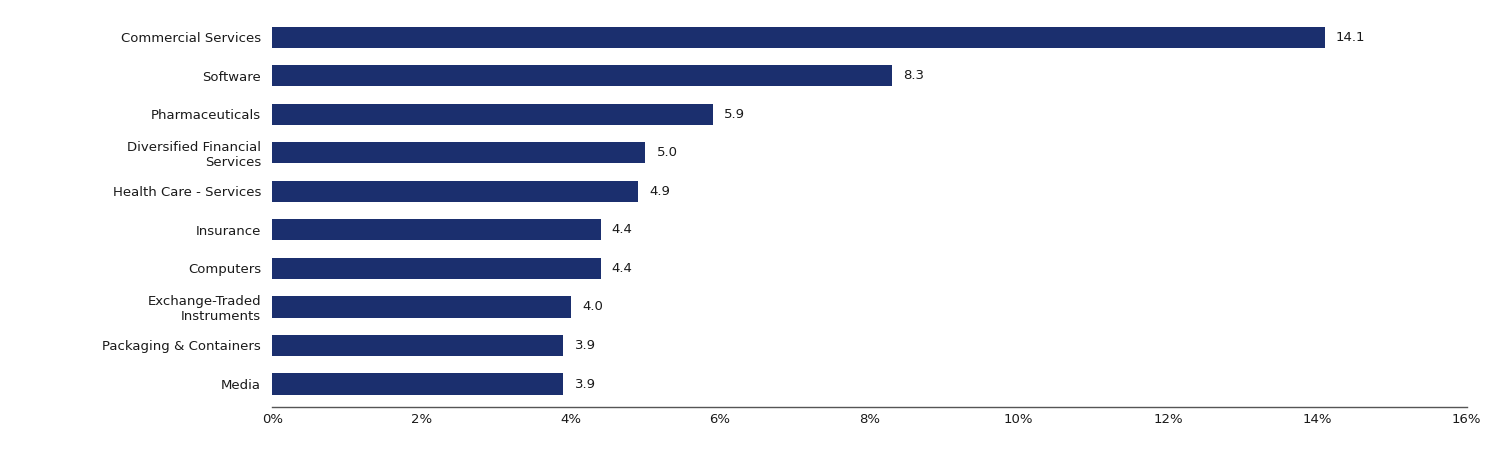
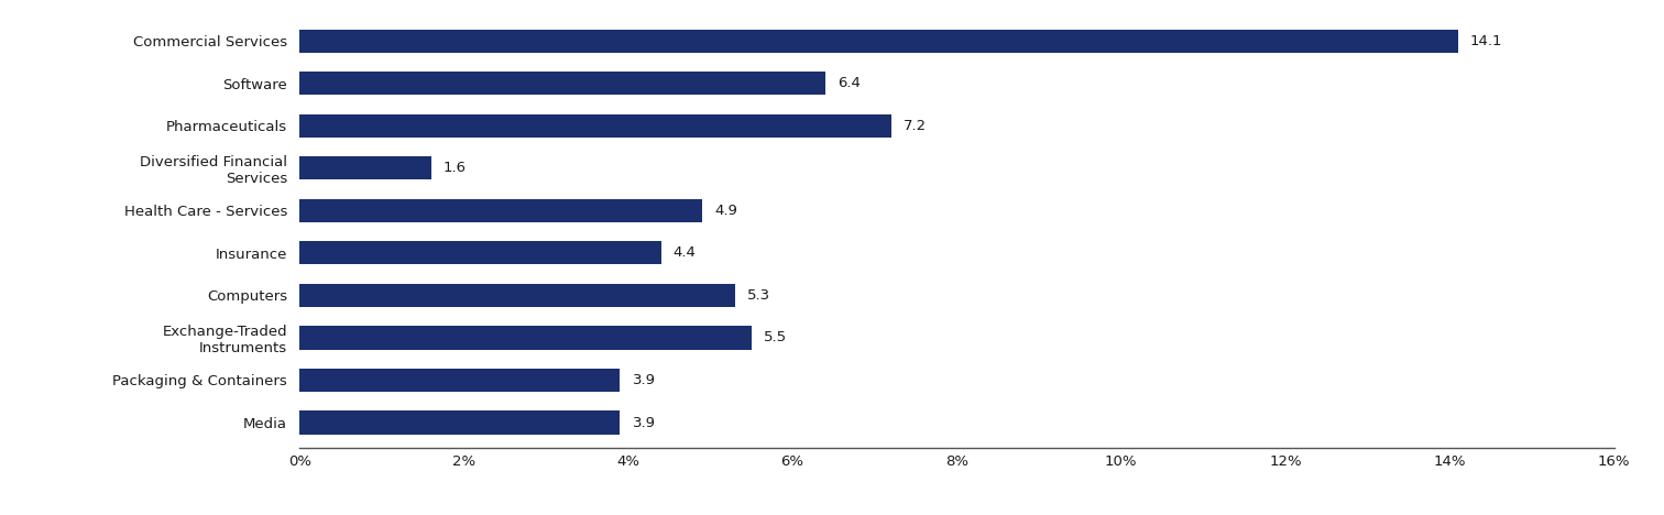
Software: 8.3 -> 6.4
Pharmaceuticals: 5.9 -> 7.2
Diversified Financial Services: 5.0 -> 1.6
Computers: 4.4 -> 5.3
Exchange-Traded Instruments: 4.0 -> 5.5
